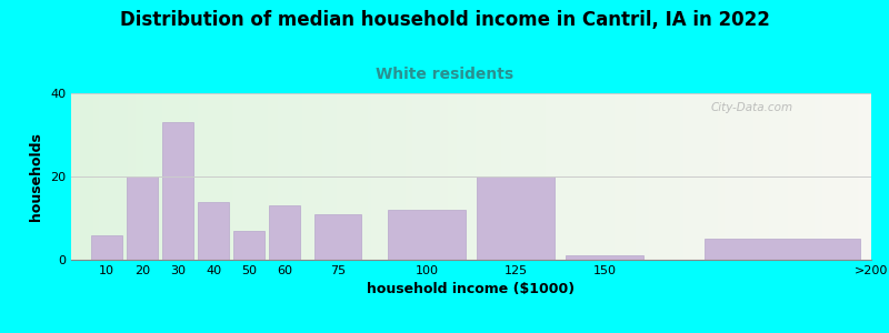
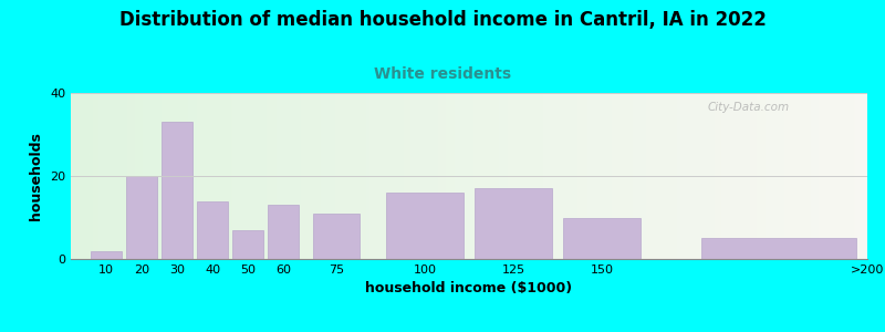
10: 6 -> 2
100: 12 -> 16
125: 20 -> 17
150: 1 -> 10
